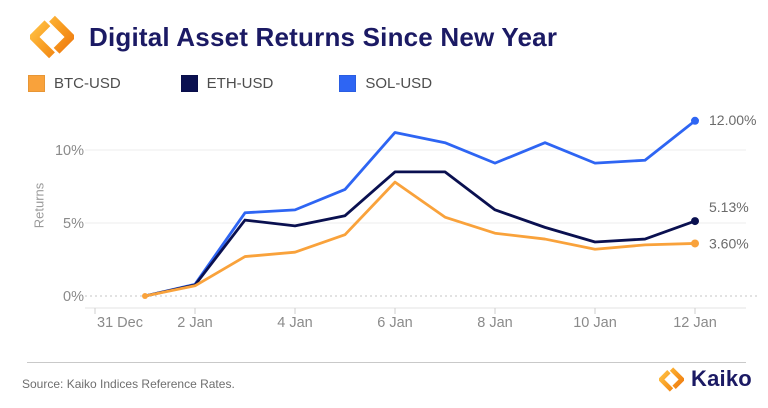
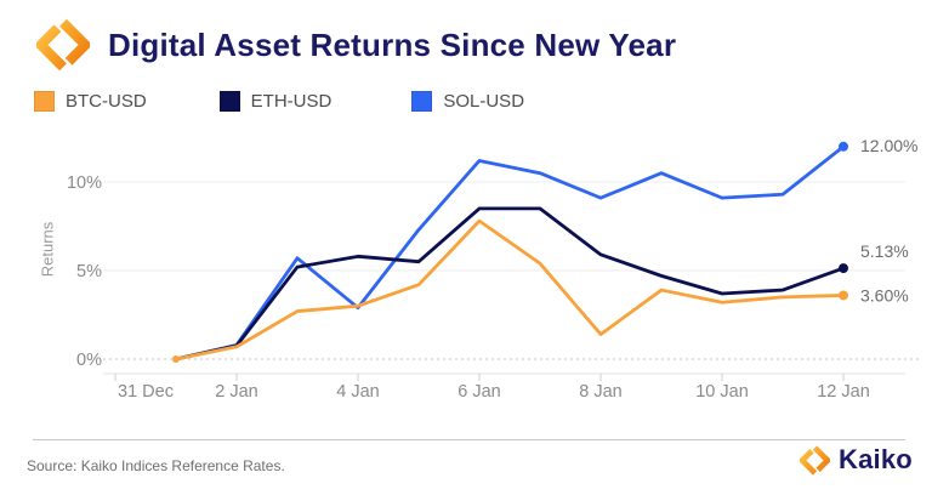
SOL-USD/4 Jan: 5.9% -> 2.9%
ETH-USD/4 Jan: 4.8% -> 5.8%
BTC-USD/8 Jan: 4.3% -> 1.4%
